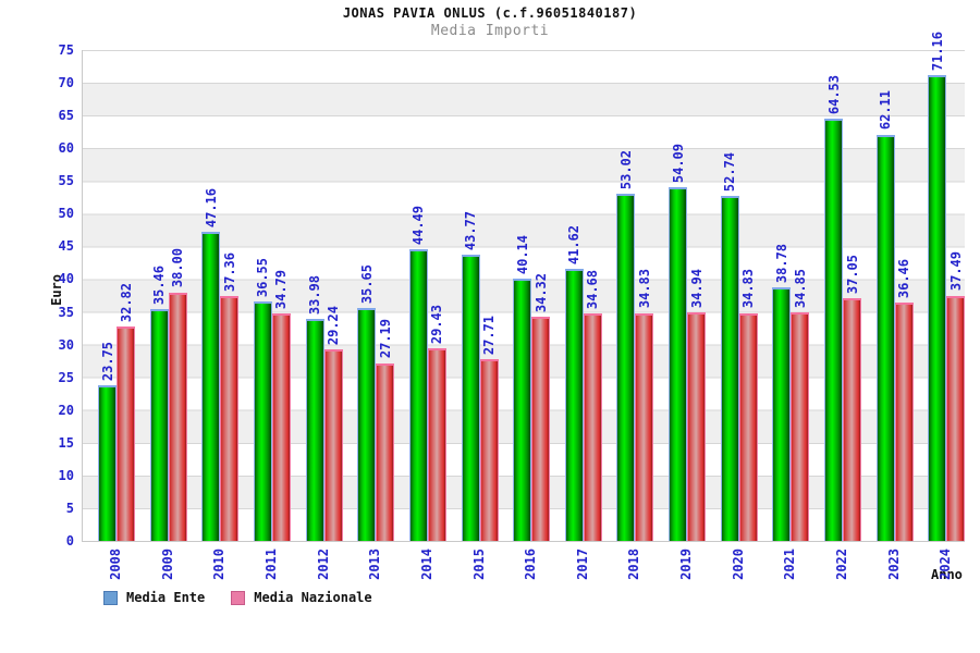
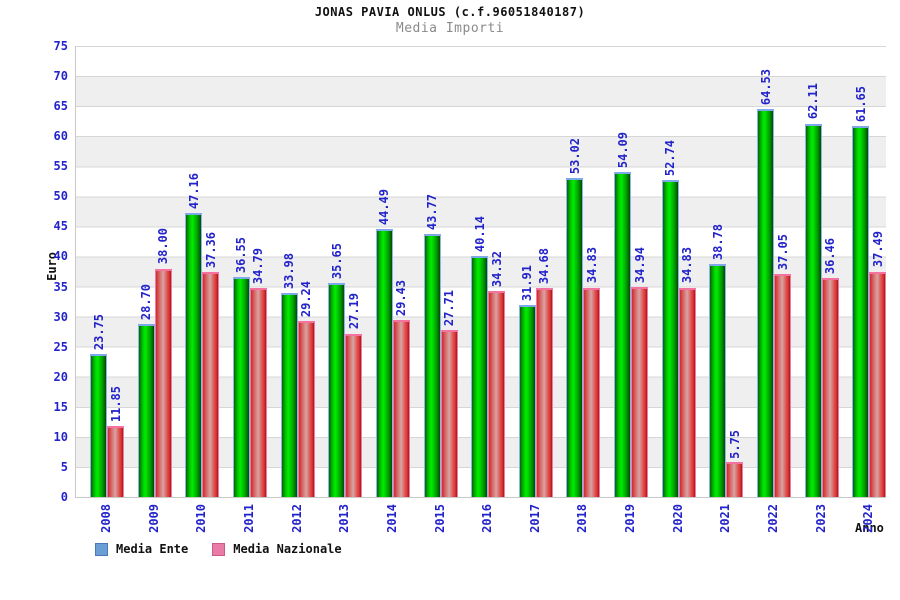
Media Nazionale/2008: 32.82 -> 11.85
Media Ente/2009: 35.46 -> 28.70
Media Ente/2017: 41.62 -> 31.91
Media Nazionale/2021: 34.85 -> 5.75
Media Ente/2024: 71.16 -> 61.65
